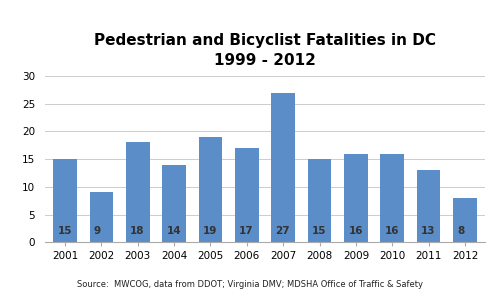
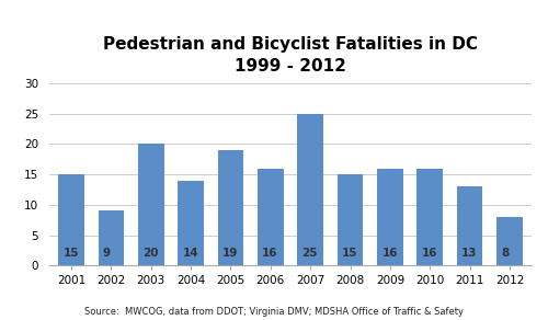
2003: 18 -> 20
2006: 17 -> 16
2007: 27 -> 25
